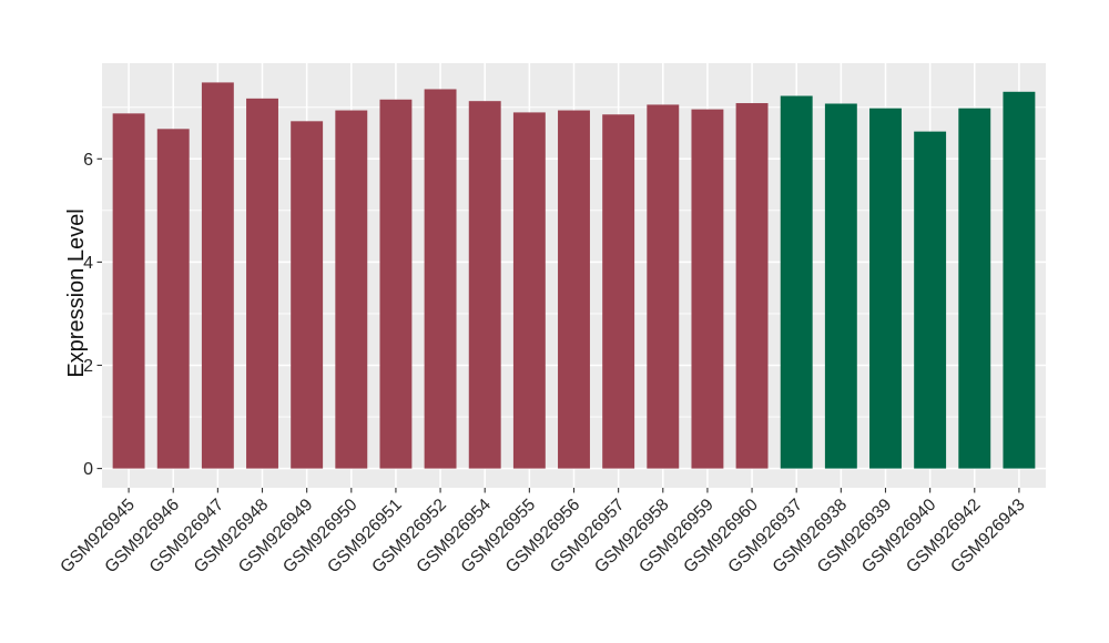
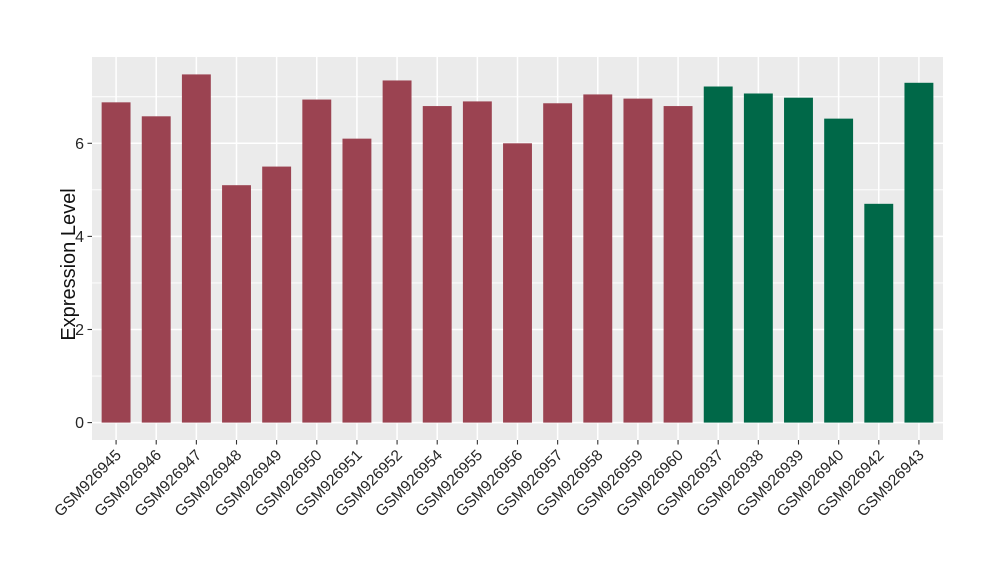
GSM926948: 7.2 -> 5.1
GSM926949: 6.7 -> 5.5
GSM926951: 7.2 -> 6.1
GSM926954: 7.1 -> 6.8
GSM926956: 6.9 -> 6.0
GSM926960: 7.1 -> 6.8
GSM926942: 7.0 -> 4.7
